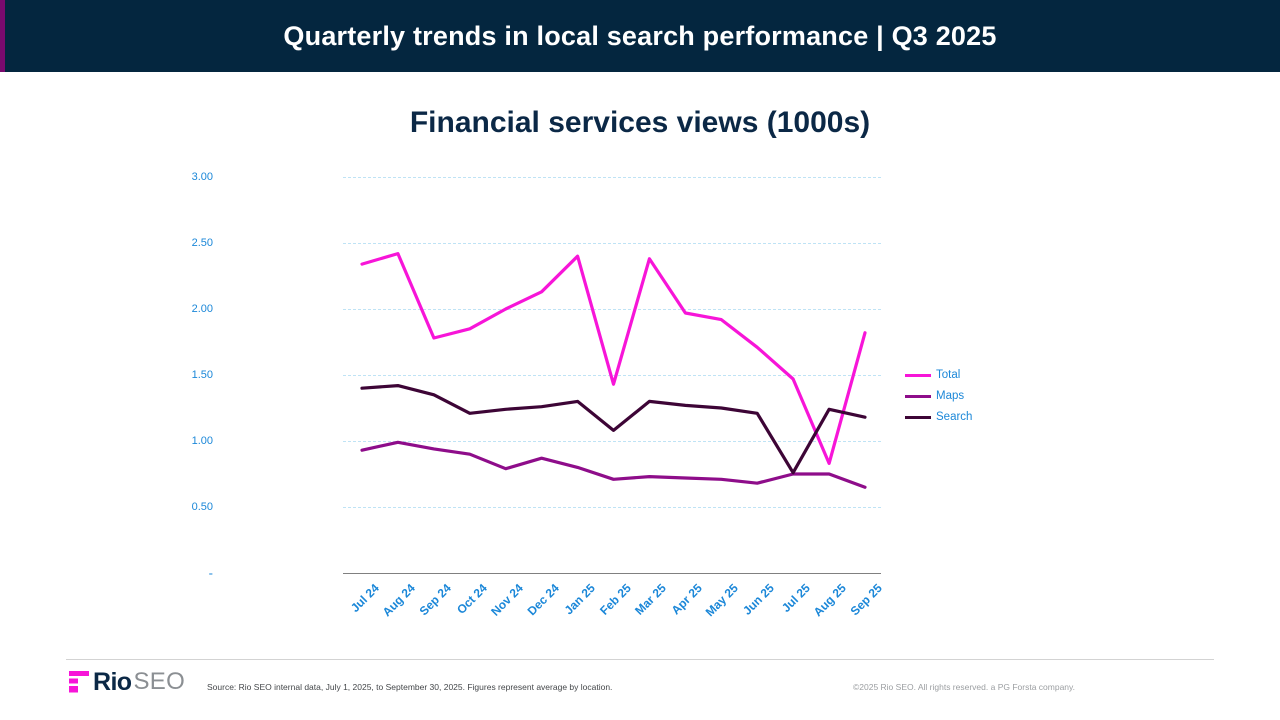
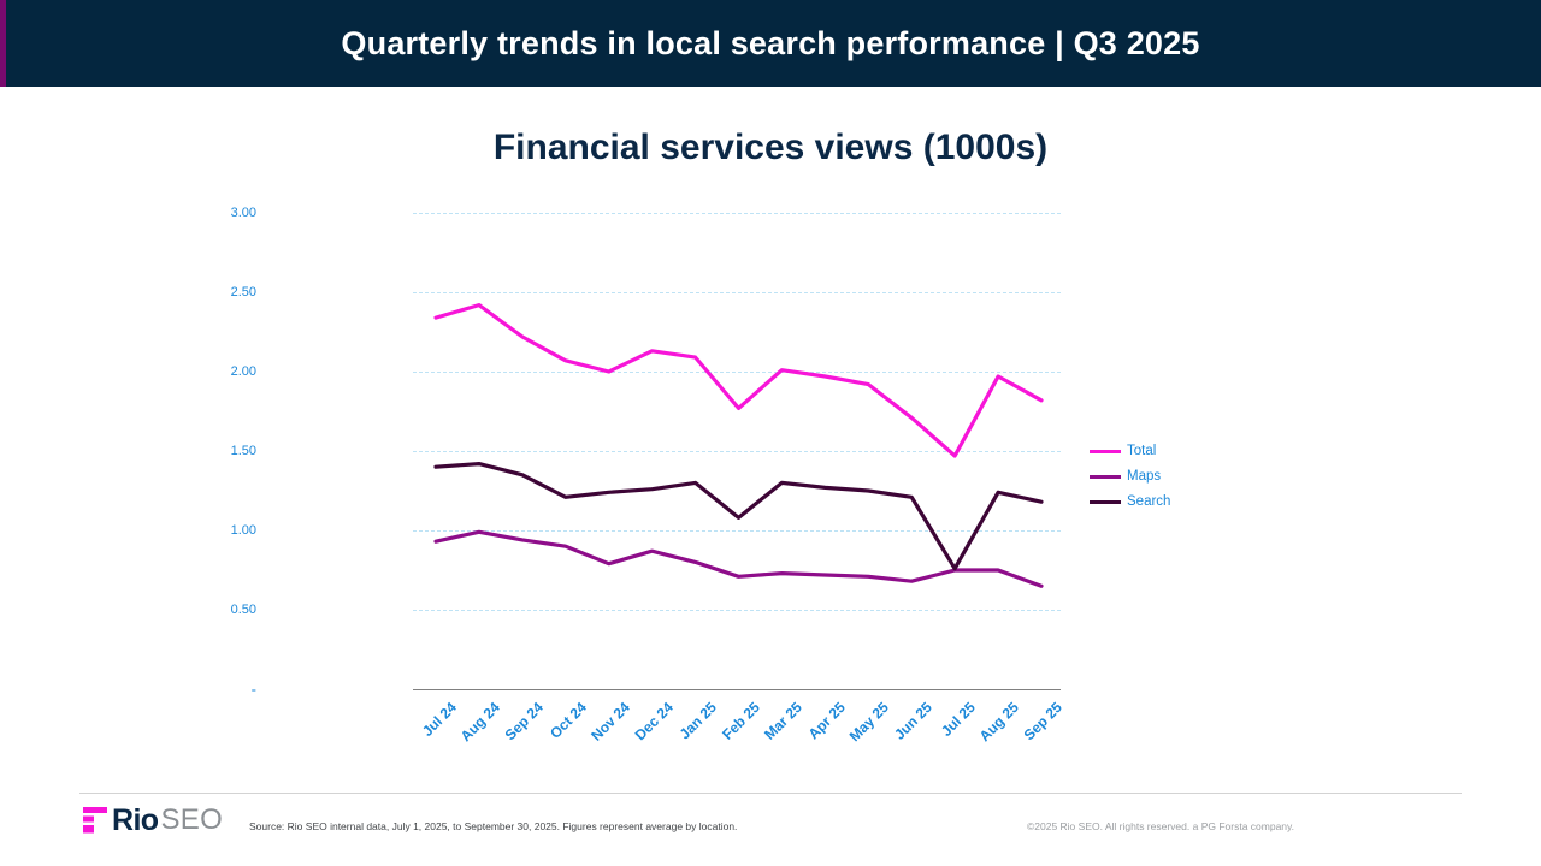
Total/Sep 24: 1.78 -> 2.22
Total/Oct 24: 1.85 -> 2.07
Total/Jan 25: 2.40 -> 2.09
Total/Feb 25: 1.43 -> 1.77
Total/Mar 25: 2.38 -> 2.01
Total/Aug 25: 0.83 -> 1.97
